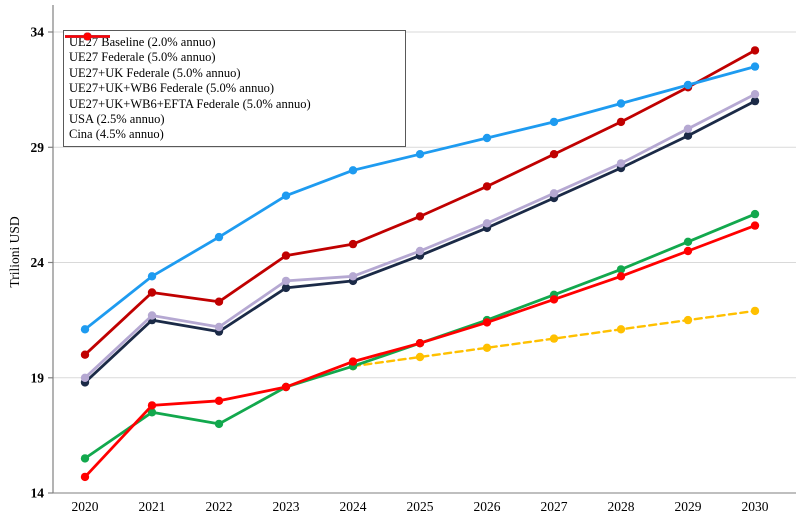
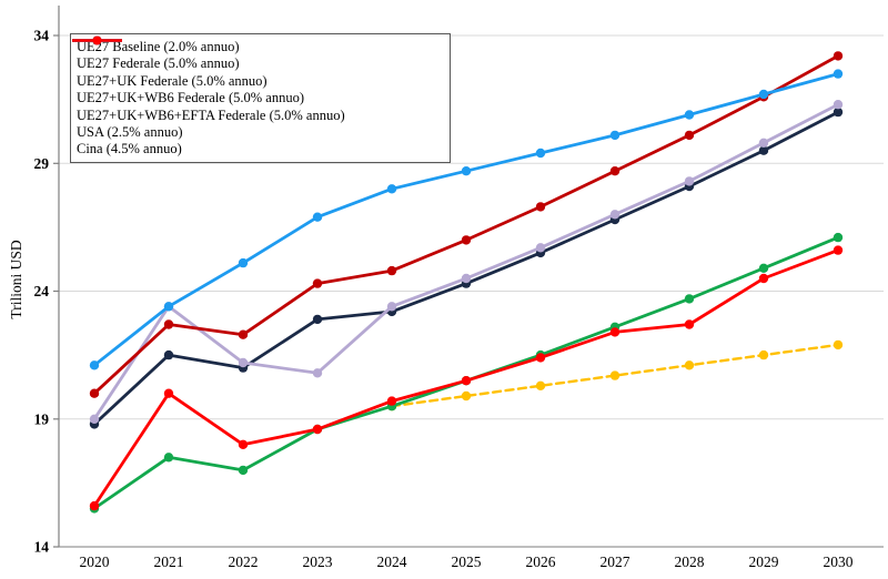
Cina (4.5% annuo)/2020: 14.7 -> 15.6
UE27+UK+WB6 Federale (5.0% annuo)/2021: 21.7 -> 23.4
Cina (4.5% annuo)/2021: 17.8 -> 20.0
UE27+UK+WB6 Federale (5.0% annuo)/2023: 23.2 -> 20.8
Cina (4.5% annuo)/2028: 23.4 -> 22.7
